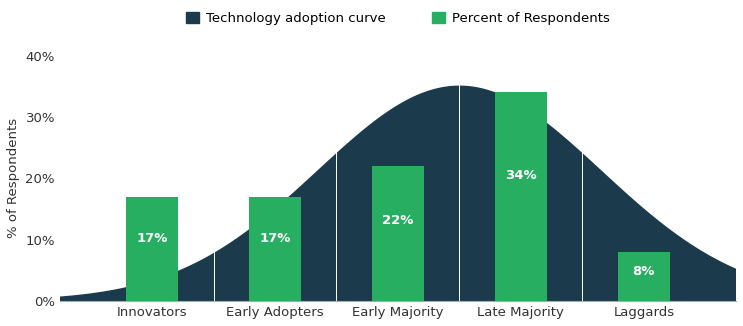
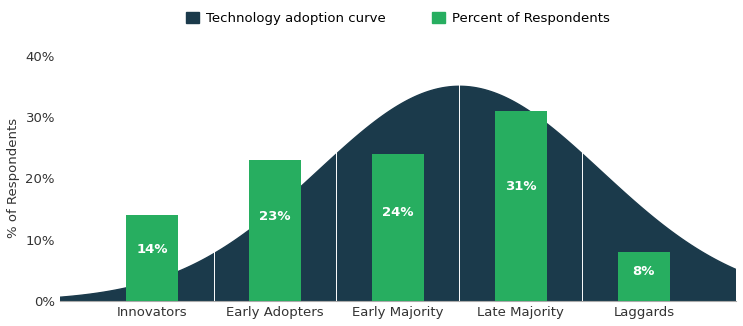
Percent of Respondents/Innovators: 17% -> 14%
Percent of Respondents/Early Adopters: 17% -> 23%
Percent of Respondents/Early Majority: 22% -> 24%
Percent of Respondents/Late Majority: 34% -> 31%
